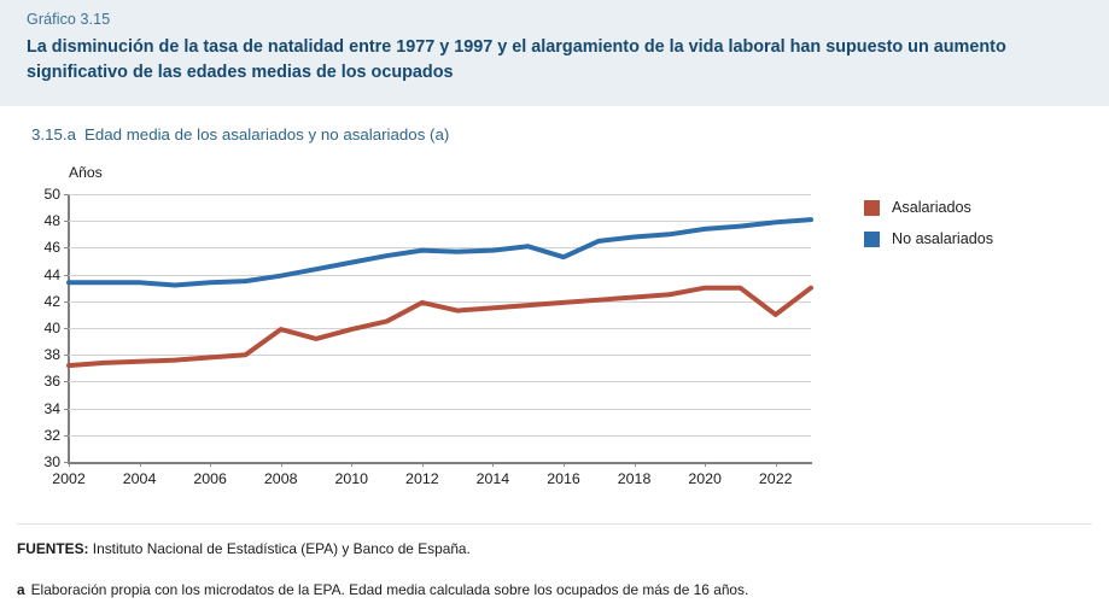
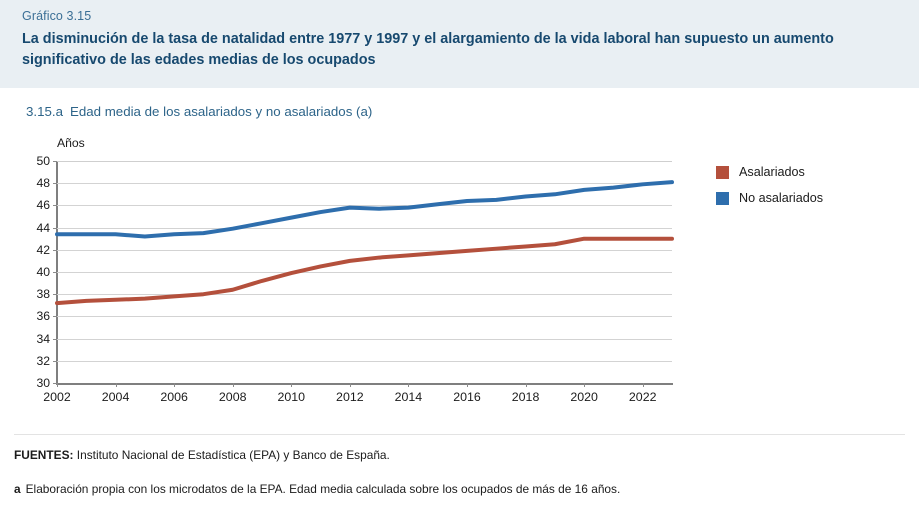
Asalariados/2008: 39.9 -> 38.4
Asalariados/2012: 41.9 -> 41.0
No asalariados/2016: 45.3 -> 46.4
Asalariados/2022: 41.0 -> 43.0
